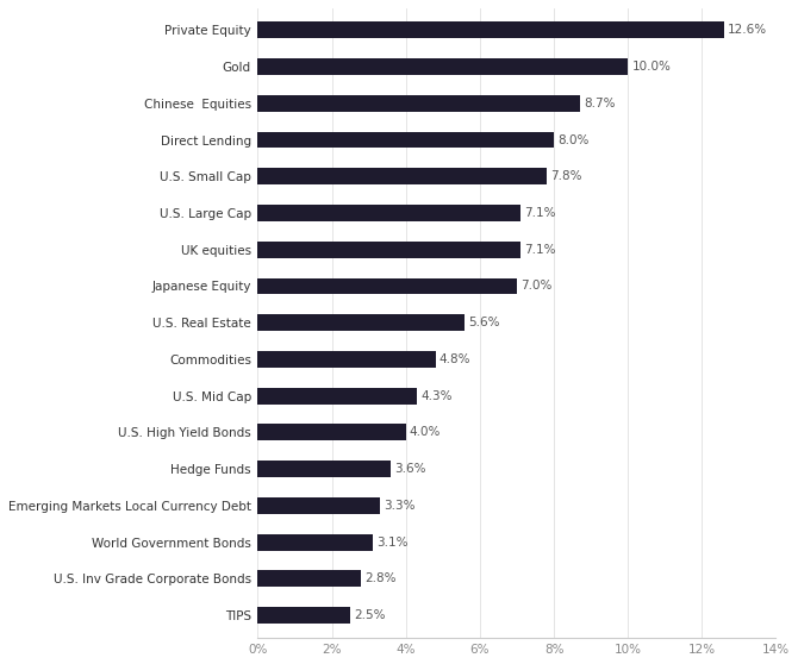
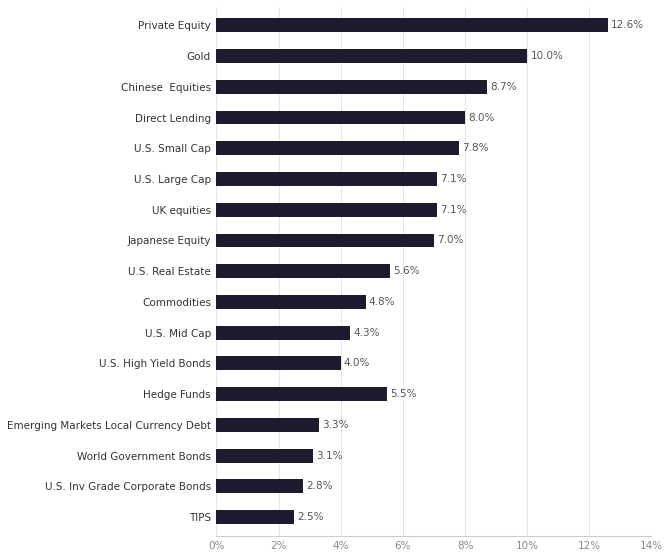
Hedge Funds: 3.6% -> 5.5%
